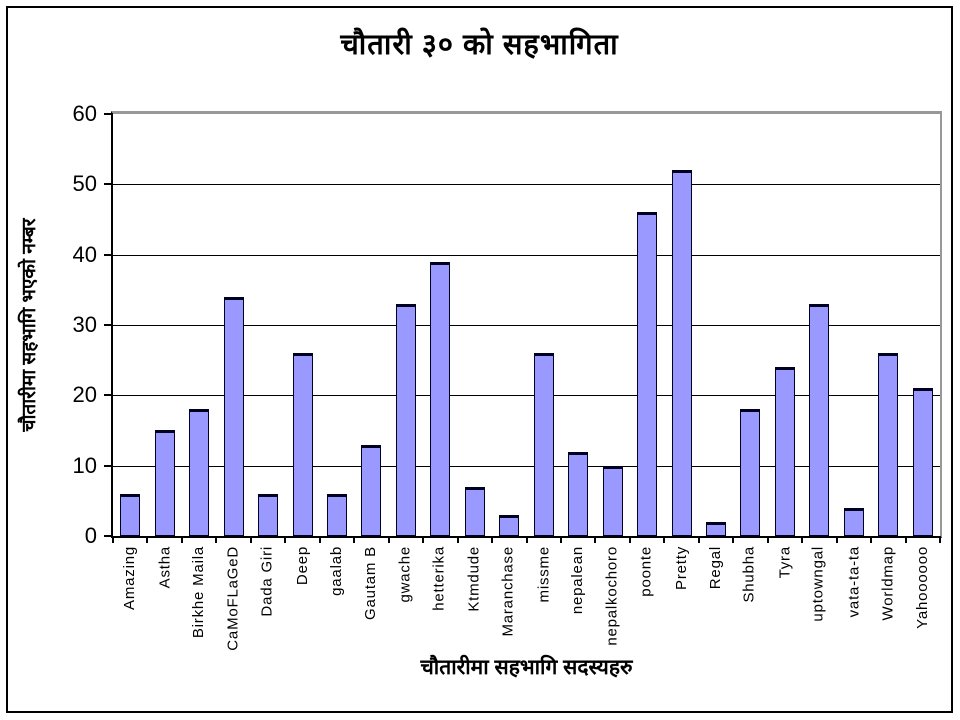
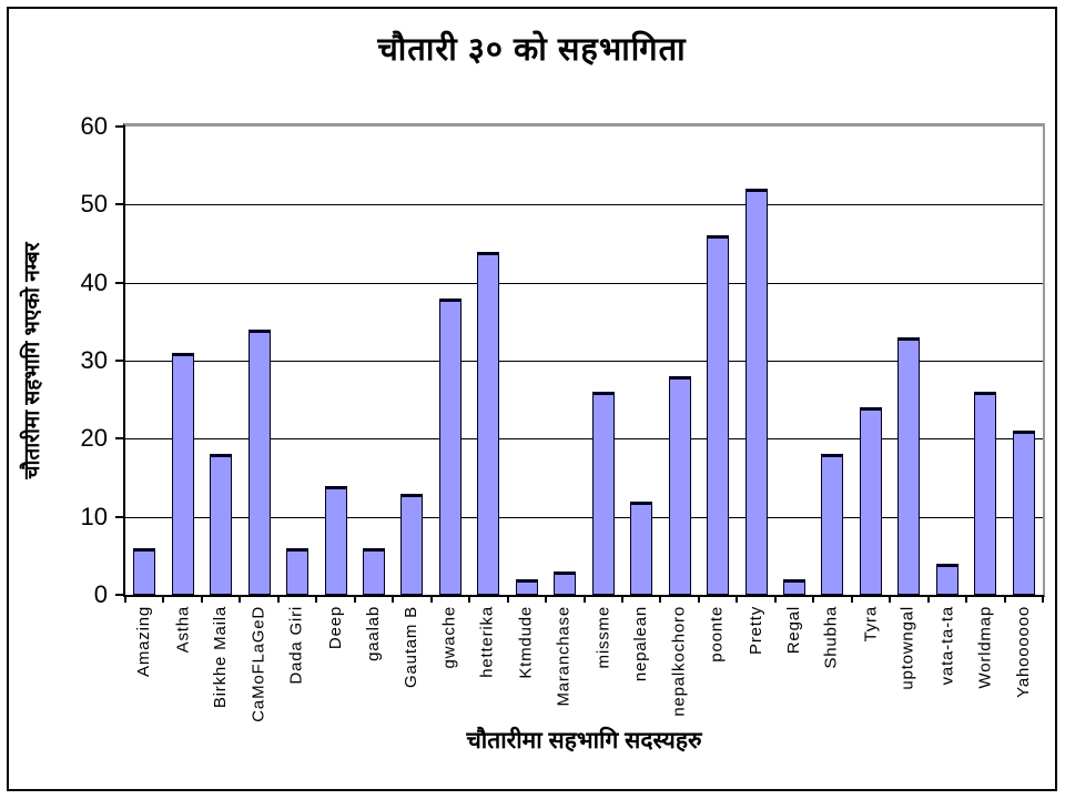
Astha: 15 -> 31
Deep: 26 -> 14
gwache: 33 -> 38
hetterika: 39 -> 44
Ktmdude: 7 -> 2
nepalkochoro: 10 -> 28
